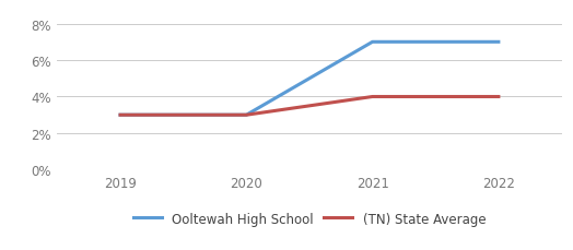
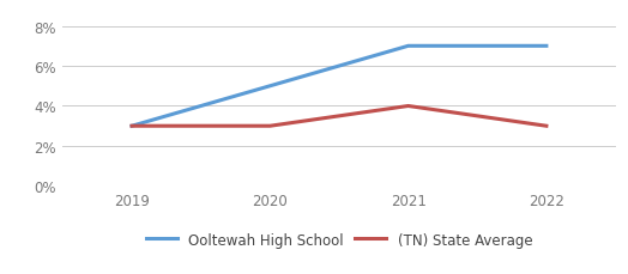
Ooltewah High School/2020: 3% -> 5%
(TN) State Average/2022: 4% -> 3%
